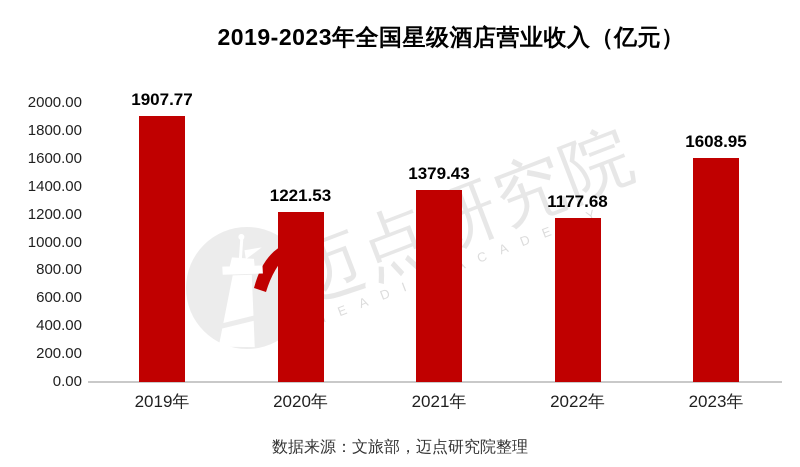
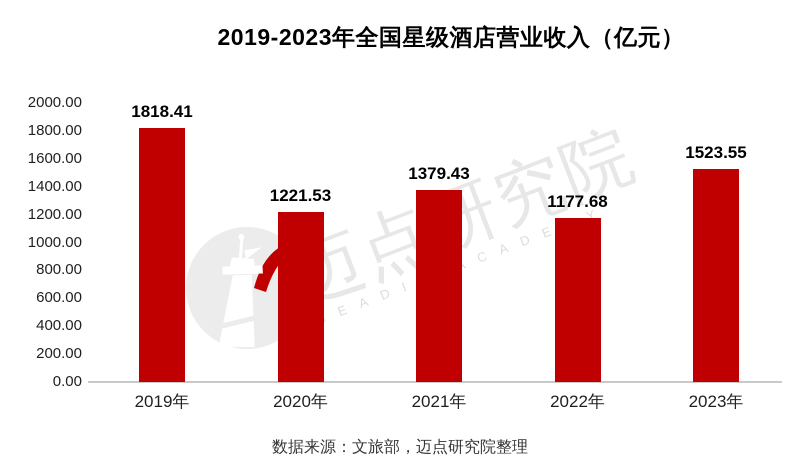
2019年: 1907.77 -> 1818.41
2023年: 1608.95 -> 1523.55
